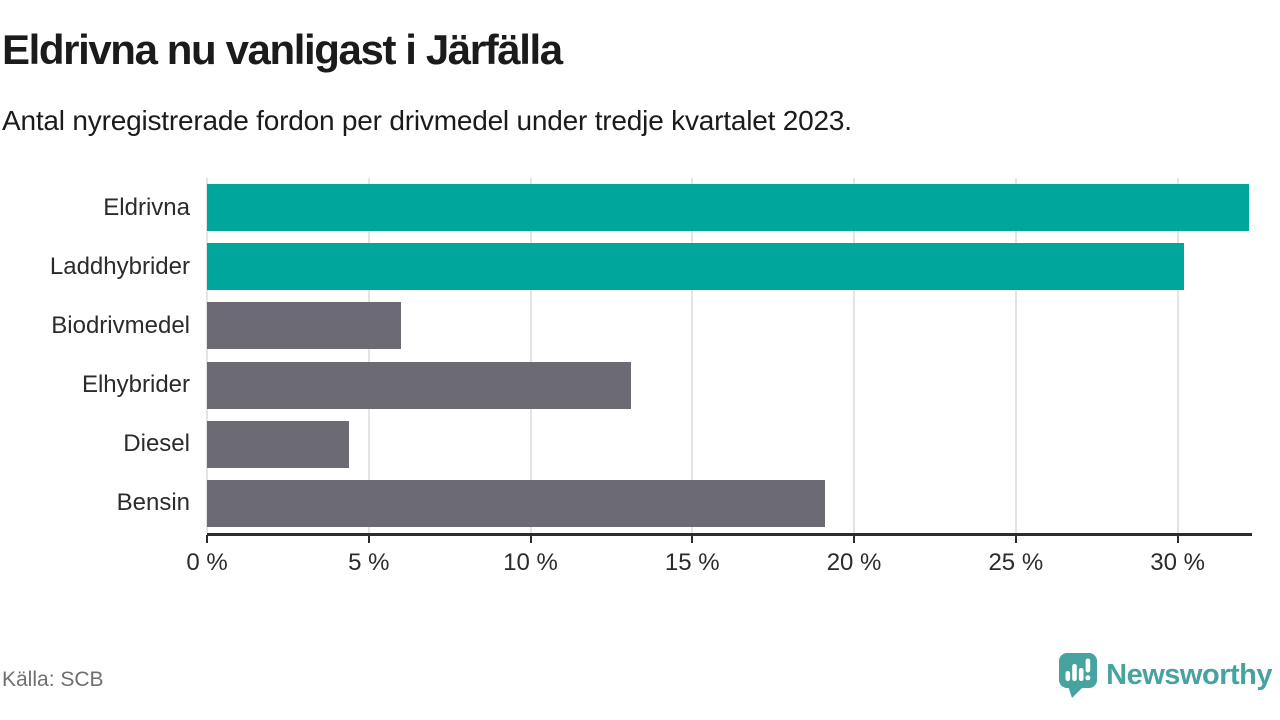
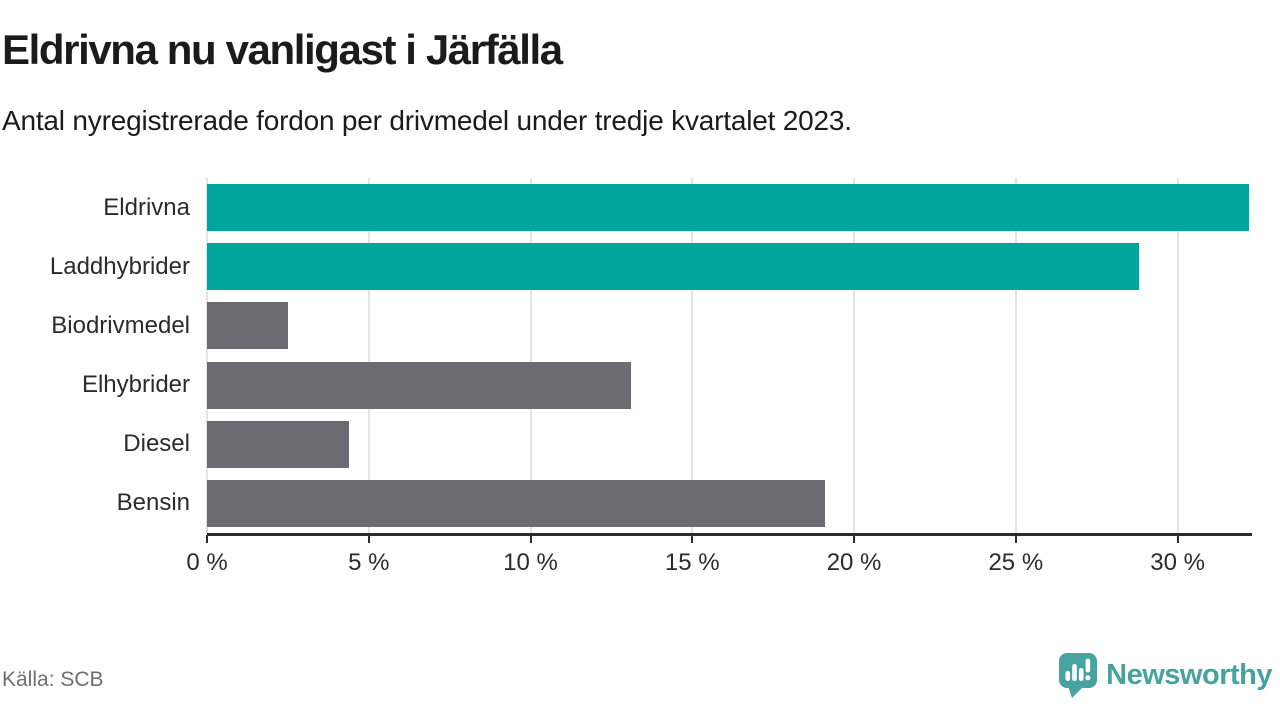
Laddhybrider: 30.2% -> 28.8%
Biodrivmedel: 6.0% -> 2.5%
